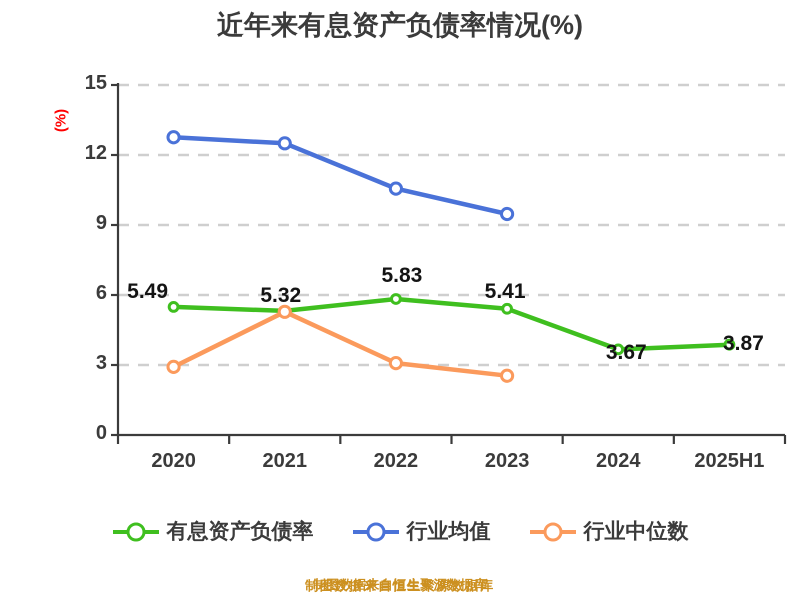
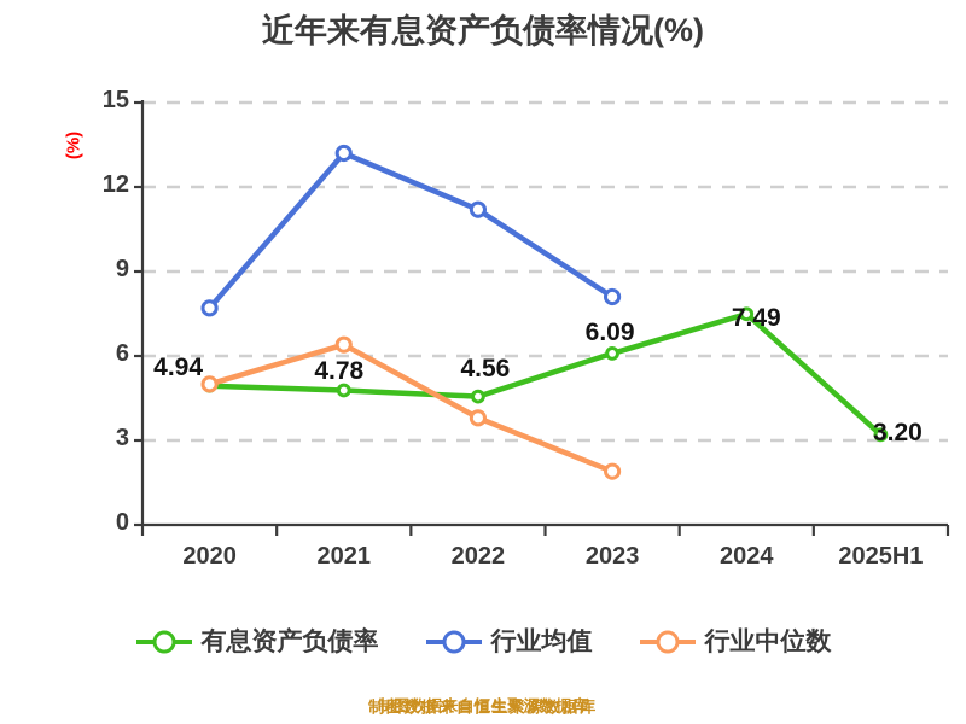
有息资产负债率/2020: 5.49 -> 4.94
行业均值/2020: 12.8 -> 7.7
行业中位数/2020: 2.9 -> 5.0
有息资产负债率/2021: 5.32 -> 4.78
行业均值/2021: 12.5 -> 13.2
行业中位数/2021: 5.3 -> 6.4
有息资产负债率/2022: 5.83 -> 4.56
行业均值/2022: 10.6 -> 11.2
行业中位数/2022: 3.1 -> 3.8
有息资产负债率/2023: 5.41 -> 6.09
行业均值/2023: 9.5 -> 8.1
行业中位数/2023: 2.5 -> 1.9
有息资产负债率/2024: 3.67 -> 7.49
有息资产负债率/2025H1: 3.87 -> 3.20
